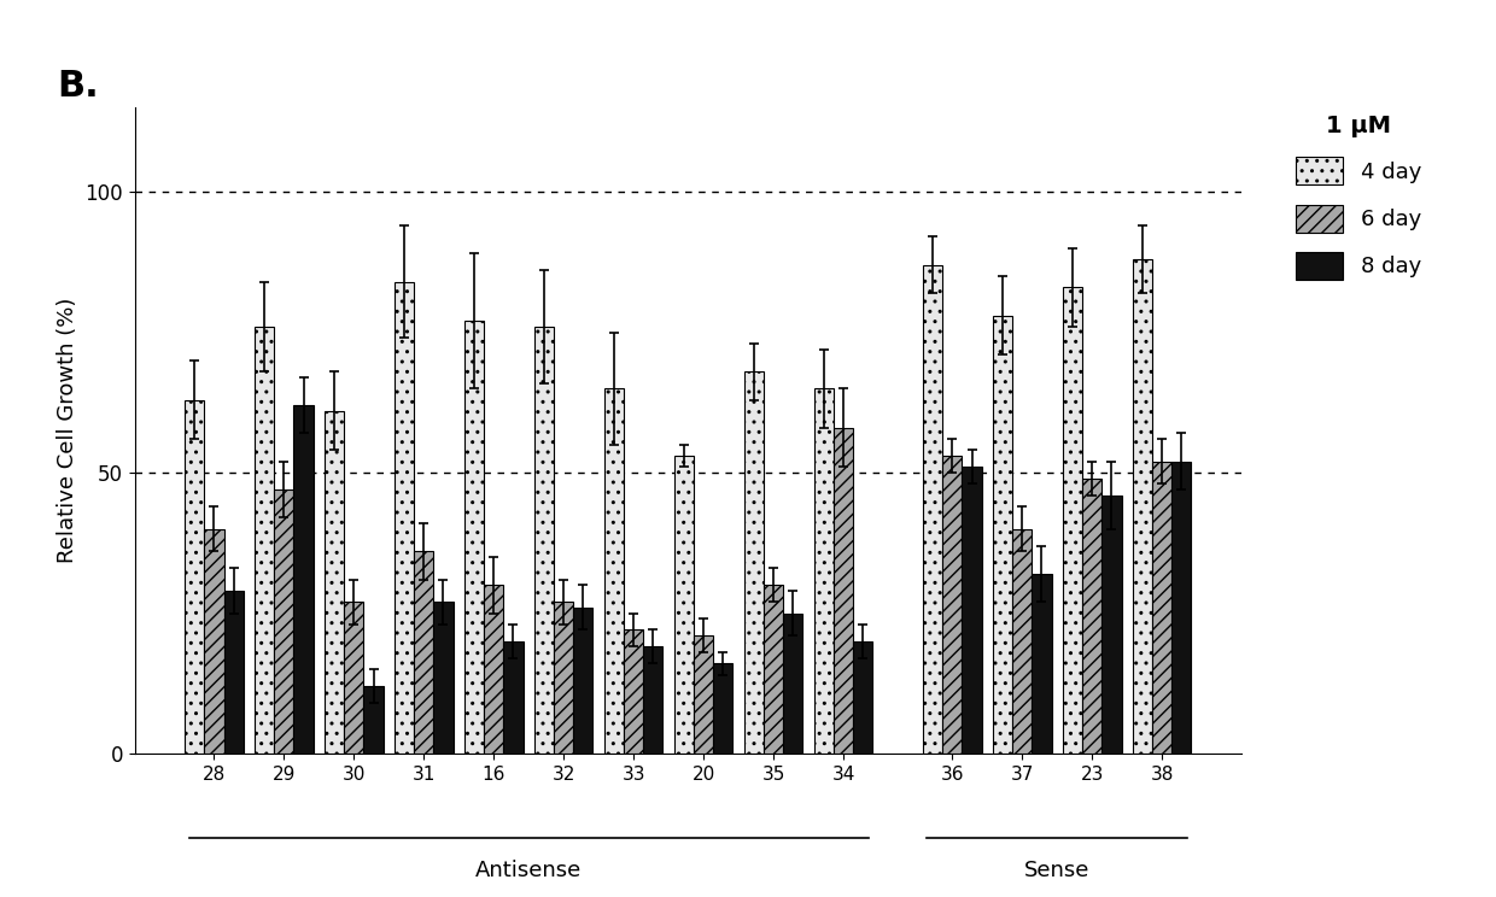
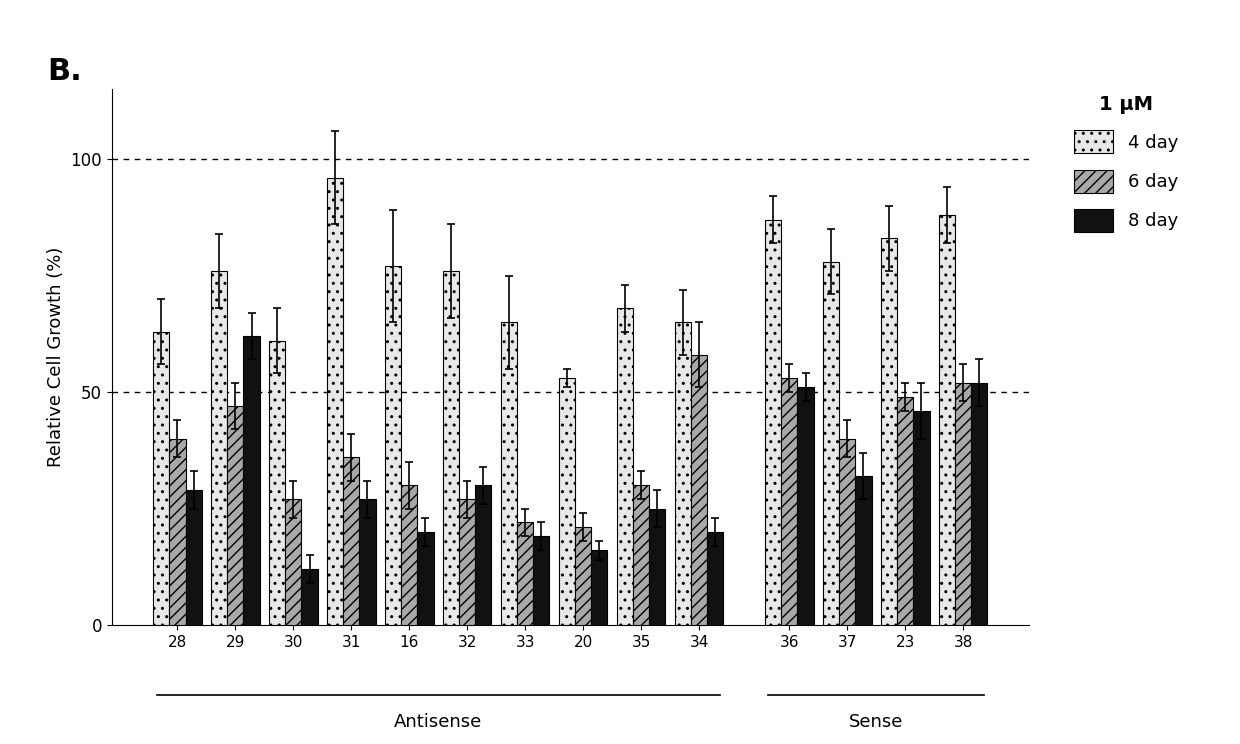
4 day/31: 84 -> 96
8 day/32: 26 -> 30
